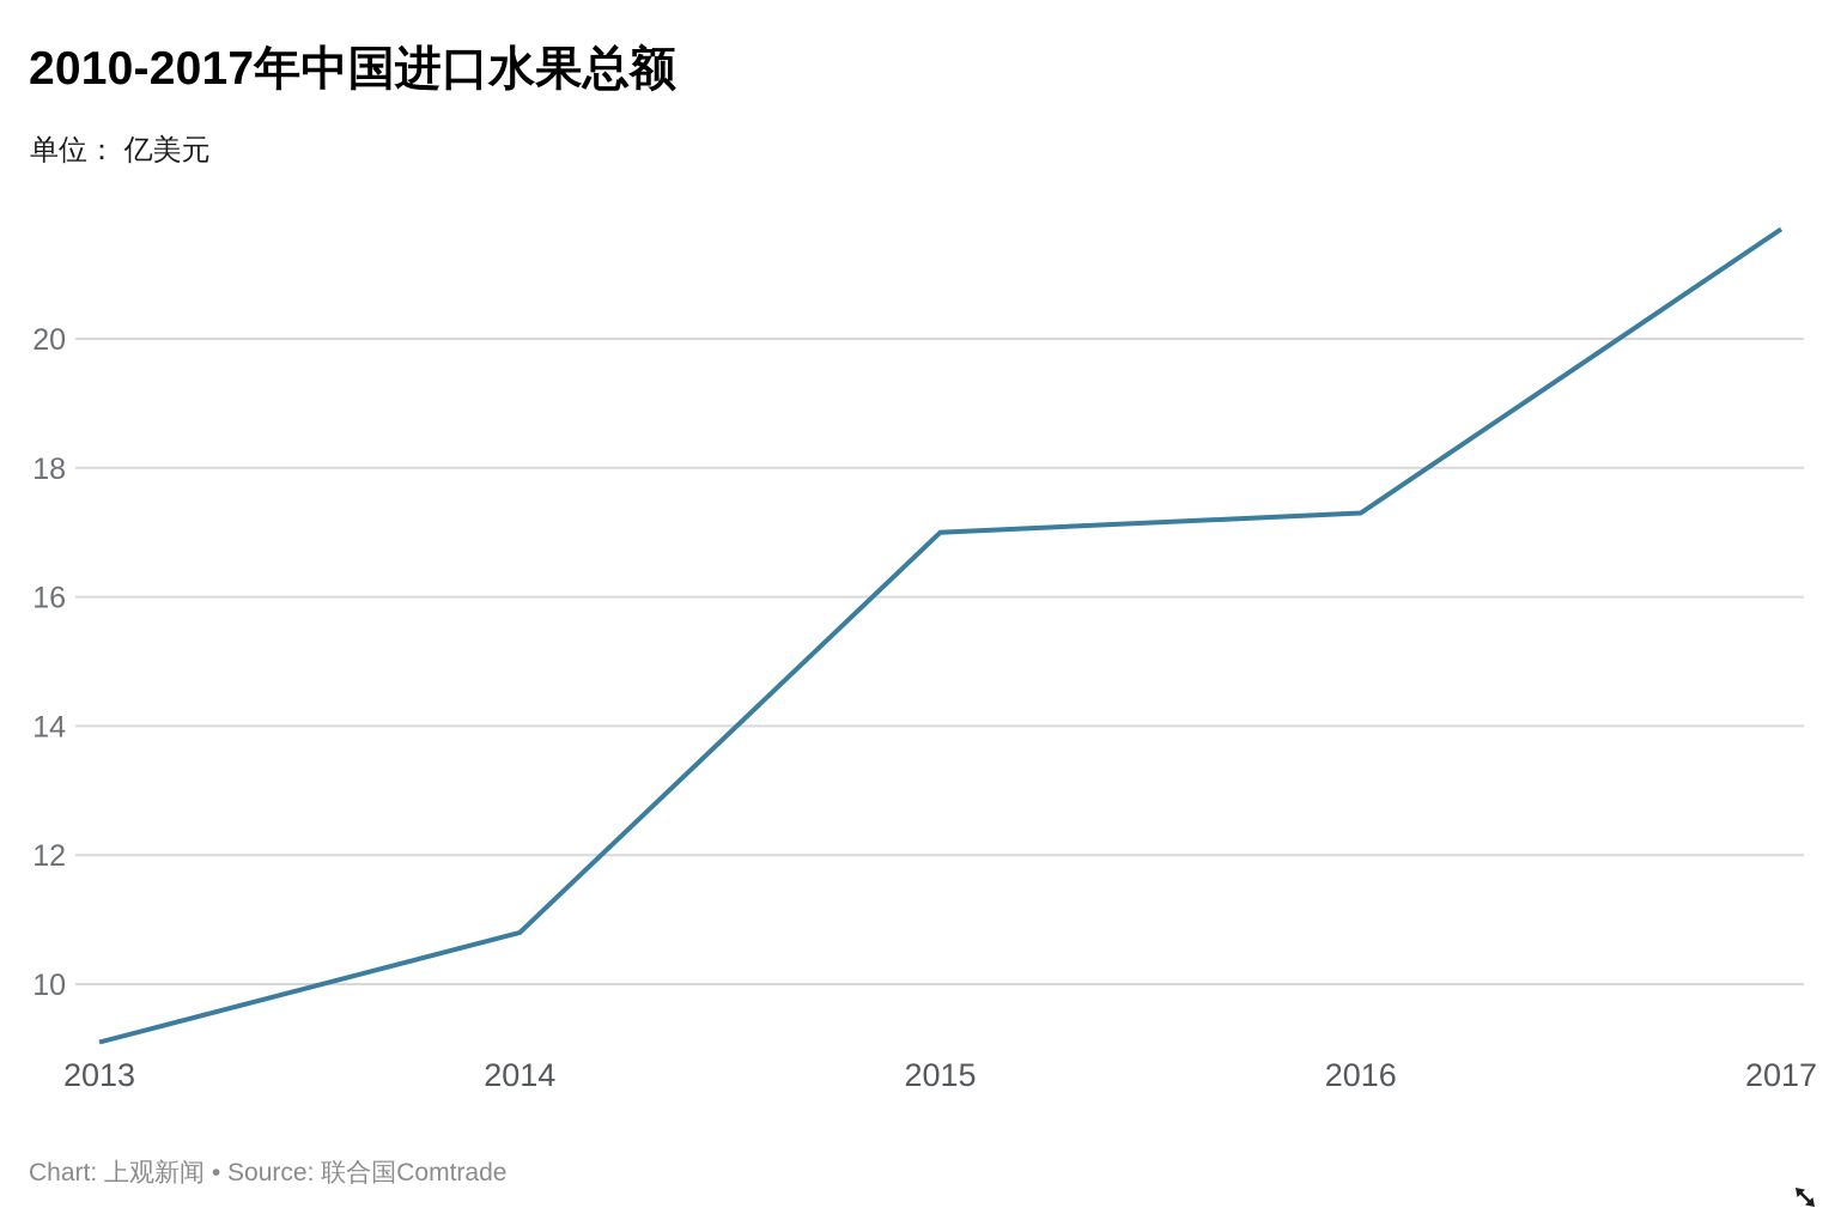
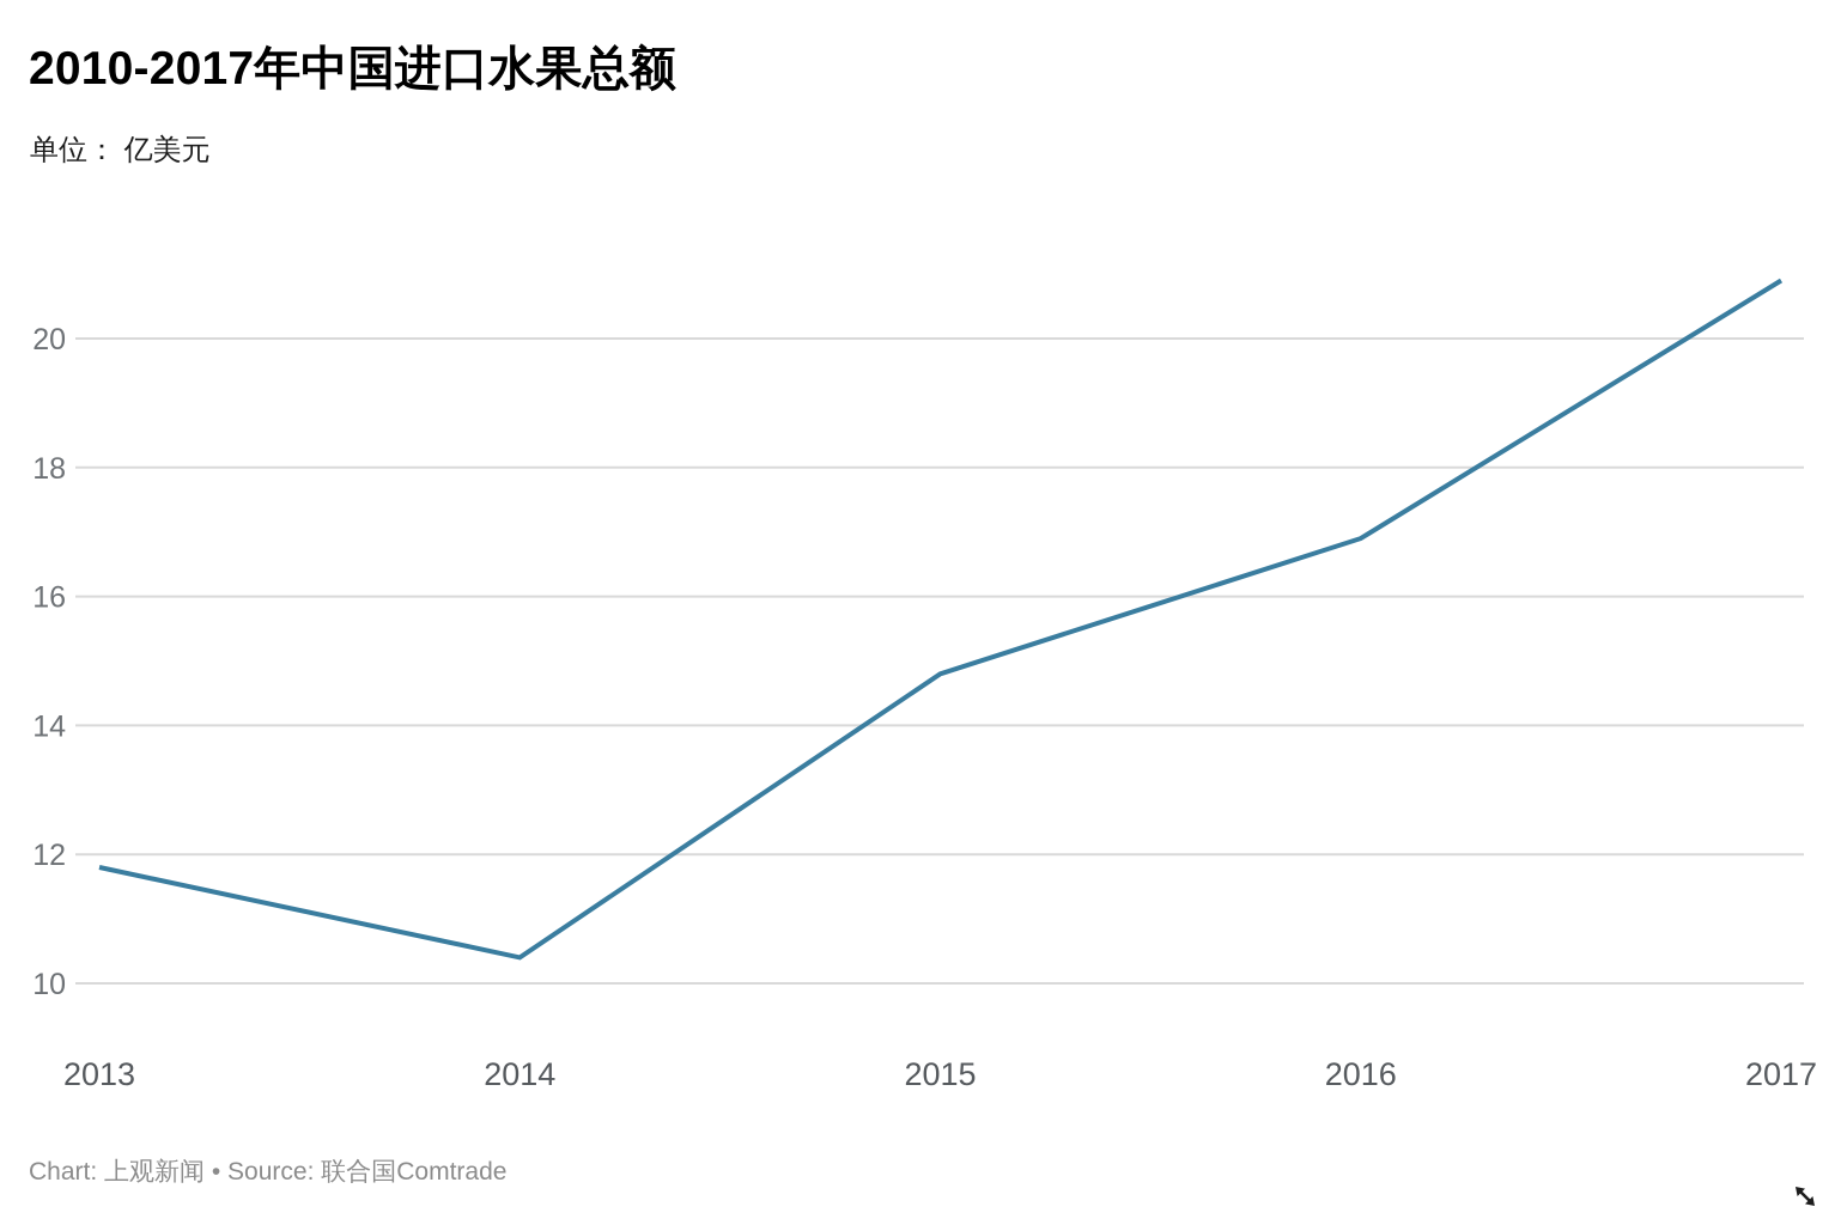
2013: 9.1 -> 11.8
2014: 10.8 -> 10.4
2015: 17.0 -> 14.8
2016: 17.3 -> 16.9
2017: 21.7 -> 20.9
